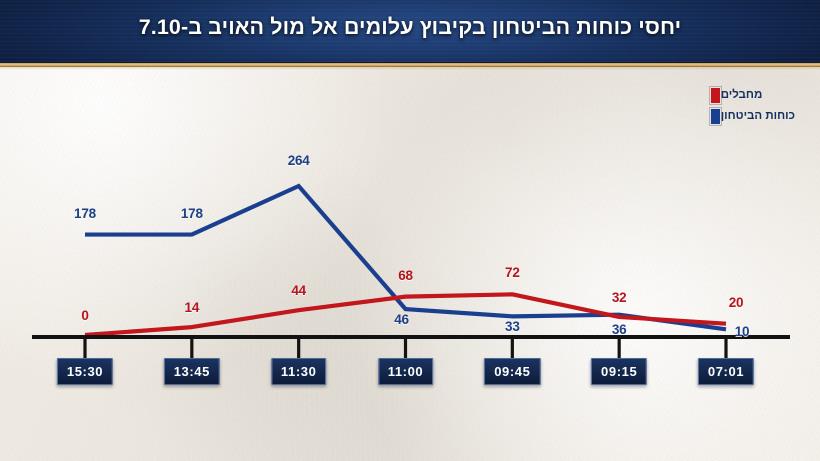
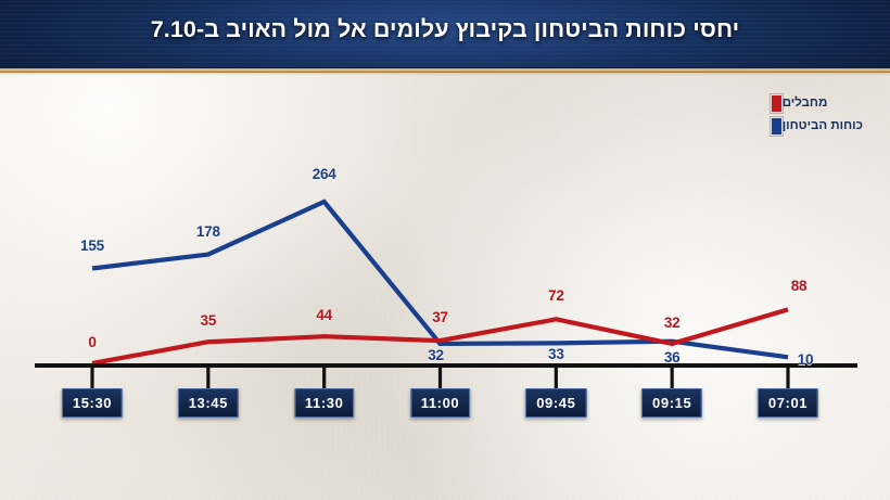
כוחות הביטחון/15:30: 178 -> 155
מחבלים/13:45: 14 -> 35
כוחות הביטחון/11:00: 46 -> 32
מחבלים/11:00: 68 -> 37
מחבלים/07:01: 20 -> 88
